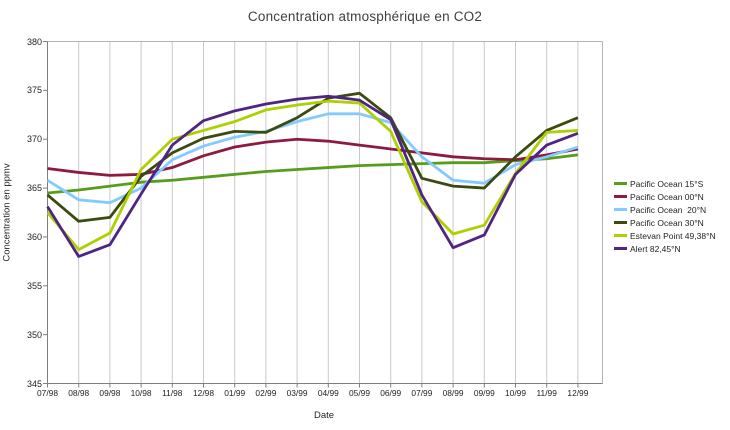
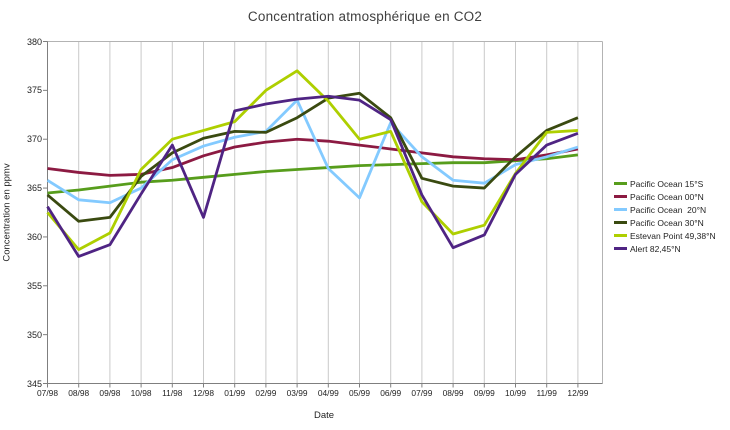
Alert 82,45°N/12/98: 372 -> 362
Estevan Point 49,38°N/02/99: 373 -> 375
Pacific Ocean 20°N/03/99: 372 -> 374
Estevan Point 49,38°N/03/99: 374 -> 377
Pacific Ocean 20°N/04/99: 373 -> 367
Pacific Ocean 20°N/05/99: 373 -> 364
Estevan Point 49,38°N/05/99: 374 -> 370
